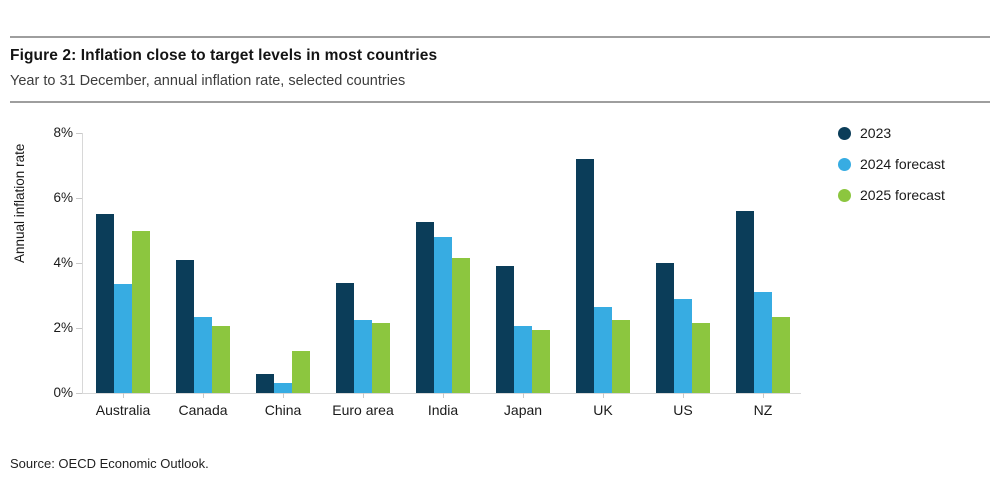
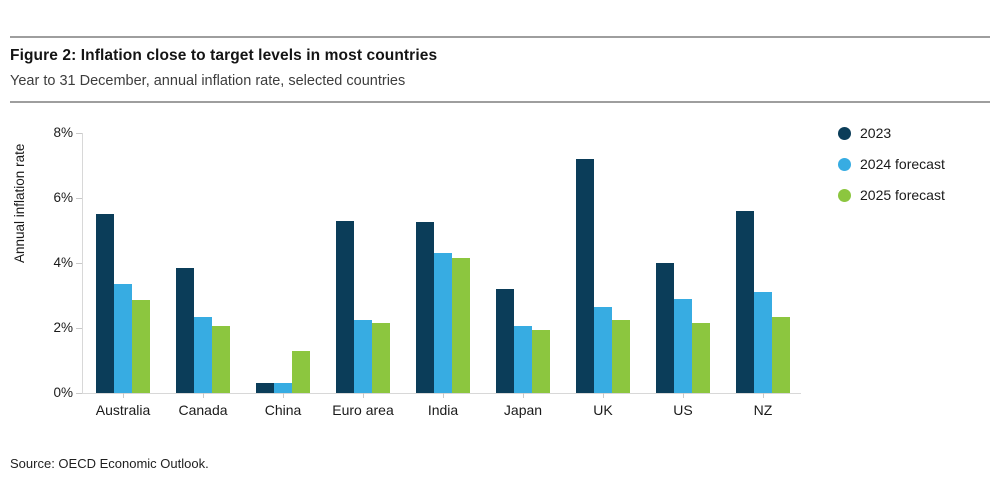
2025 forecast/Australia: 5.0% -> 2.9%
2023/Canada: 4.1% -> 3.9%
2023/China: 0.6% -> 0.3%
2023/Euro area: 3.4% -> 5.3%
2024 forecast/India: 4.8% -> 4.3%
2023/Japan: 3.9% -> 3.2%
